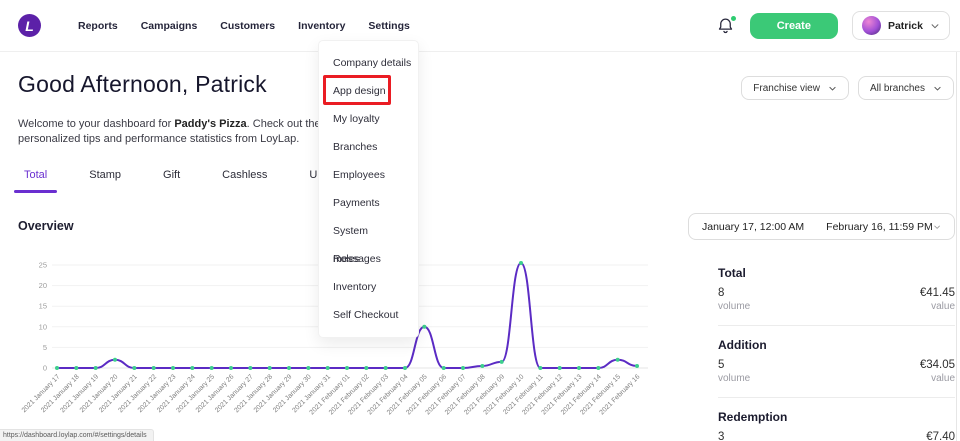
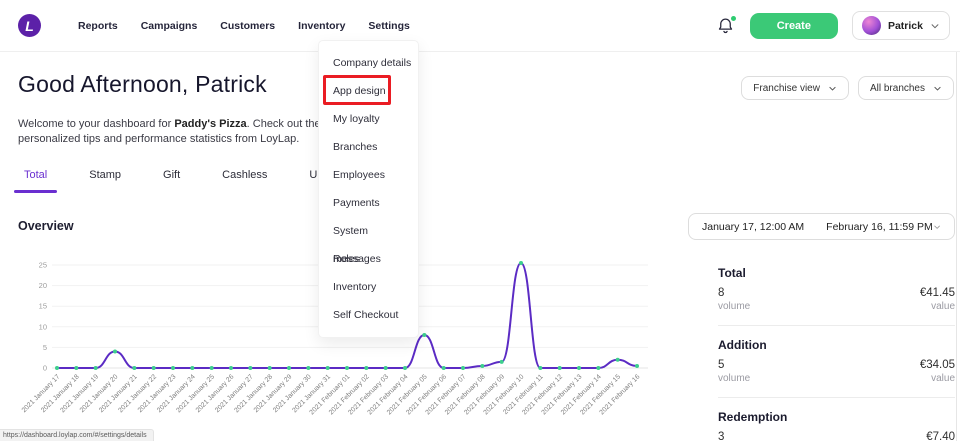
2021 January 20: 2 -> 4
2021 February 05: 10 -> 8
